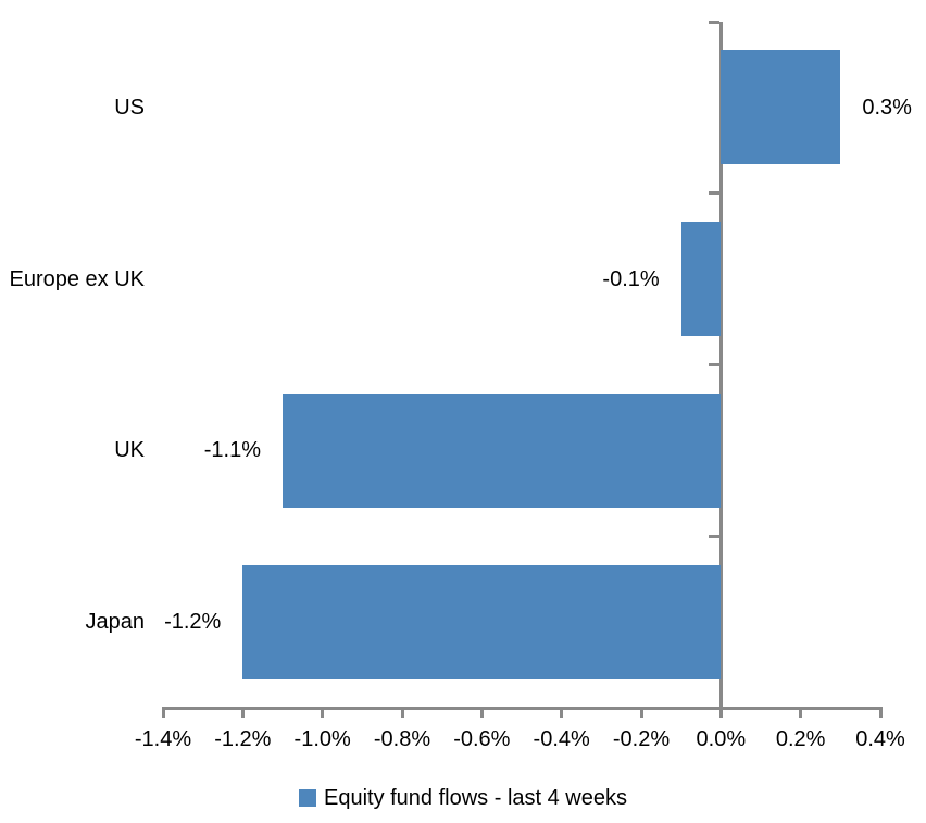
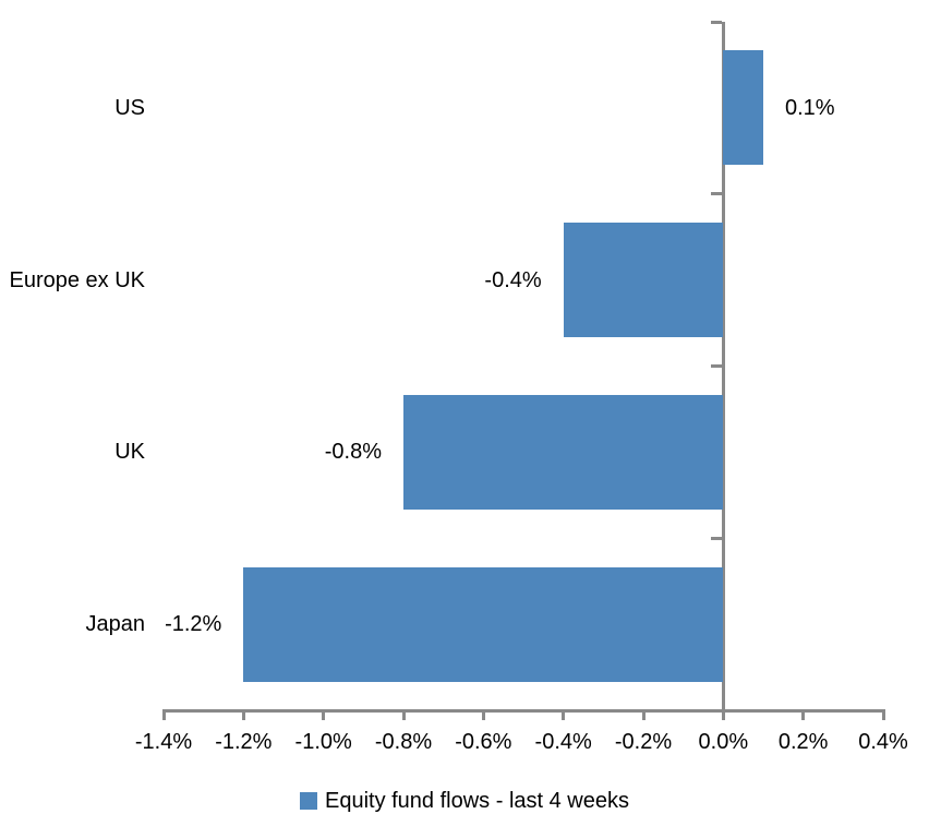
US: 0.3% -> 0.1%
Europe ex UK: -0.1% -> -0.4%
UK: -1.1% -> -0.8%
